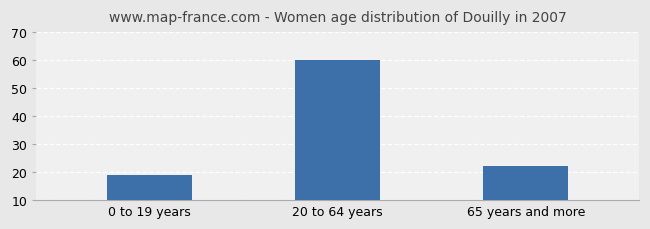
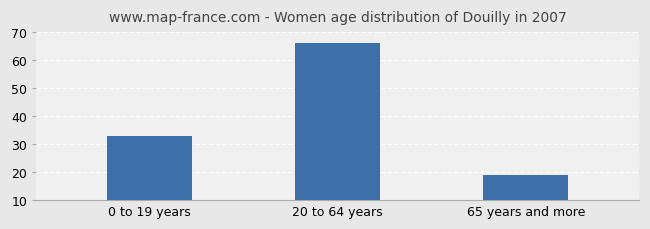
0 to 19 years: 19 -> 33
20 to 64 years: 60 -> 66
65 years and more: 22 -> 19
